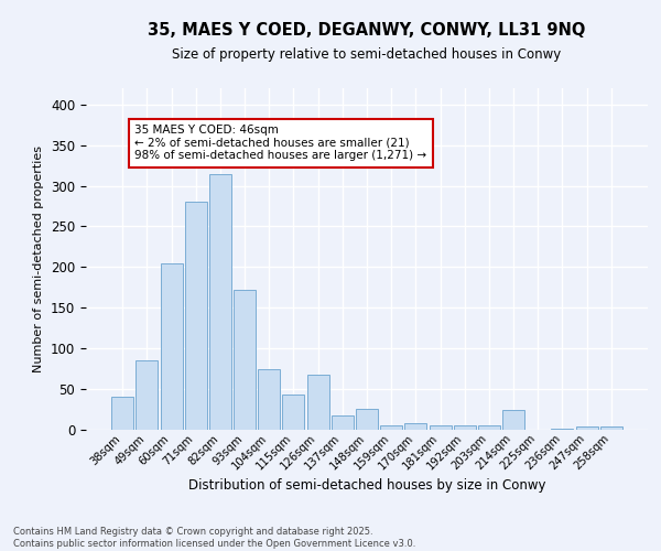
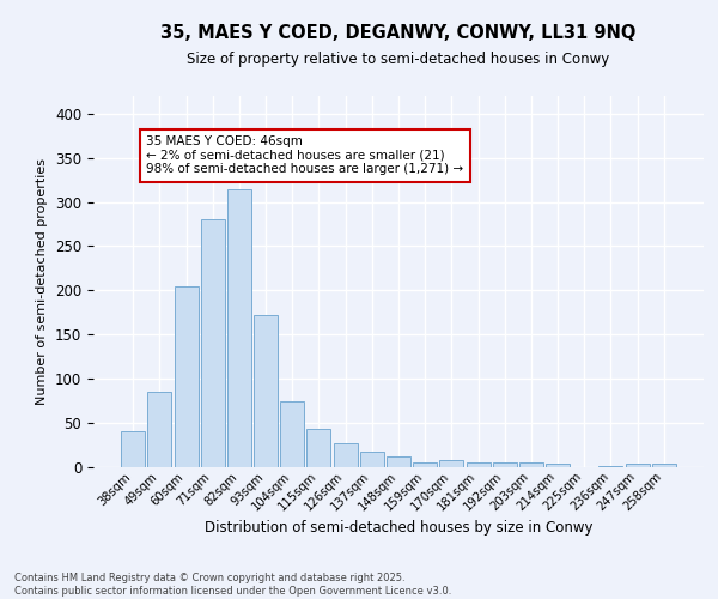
126sqm: 68 -> 27
148sqm: 26 -> 12
214sqm: 24 -> 4
